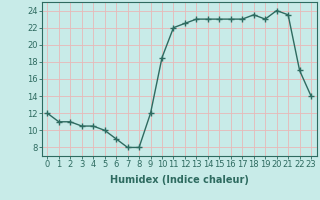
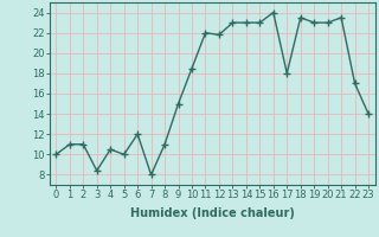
0: 12.0 -> 10.0
3: 10.5 -> 8.4
6: 9.0 -> 12.0
8: 8.0 -> 11.0
9: 12.0 -> 15.0
12: 22.5 -> 21.8
16: 23.0 -> 24.0
17: 23.0 -> 18.0
20: 24.0 -> 23.0
